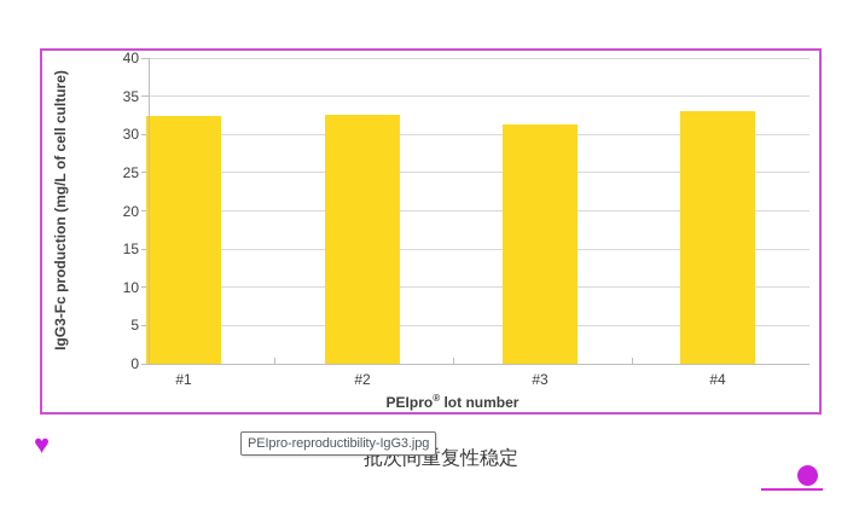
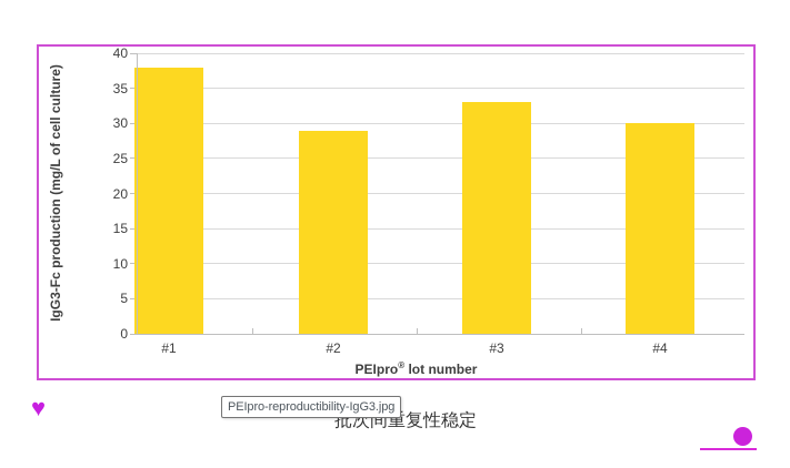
#1: 32 -> 38
#2: 33 -> 29
#3: 31 -> 33
#4: 33 -> 30
